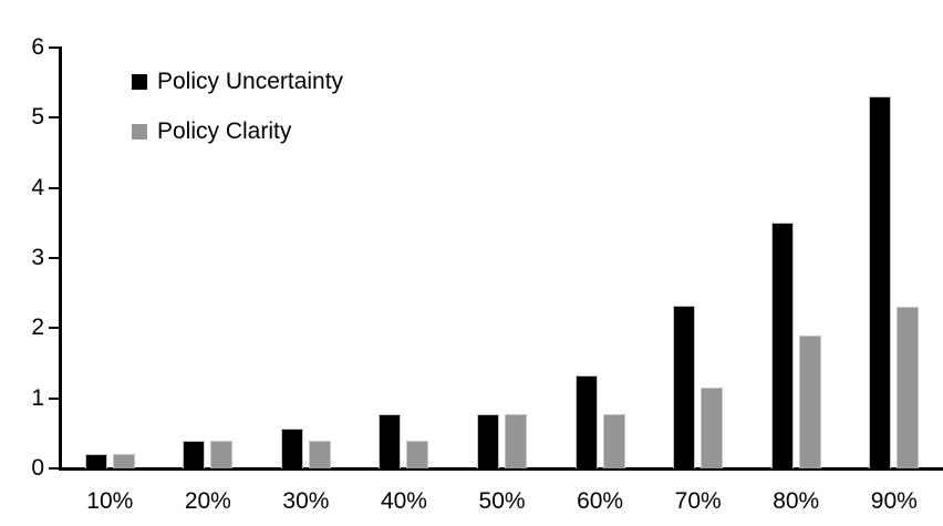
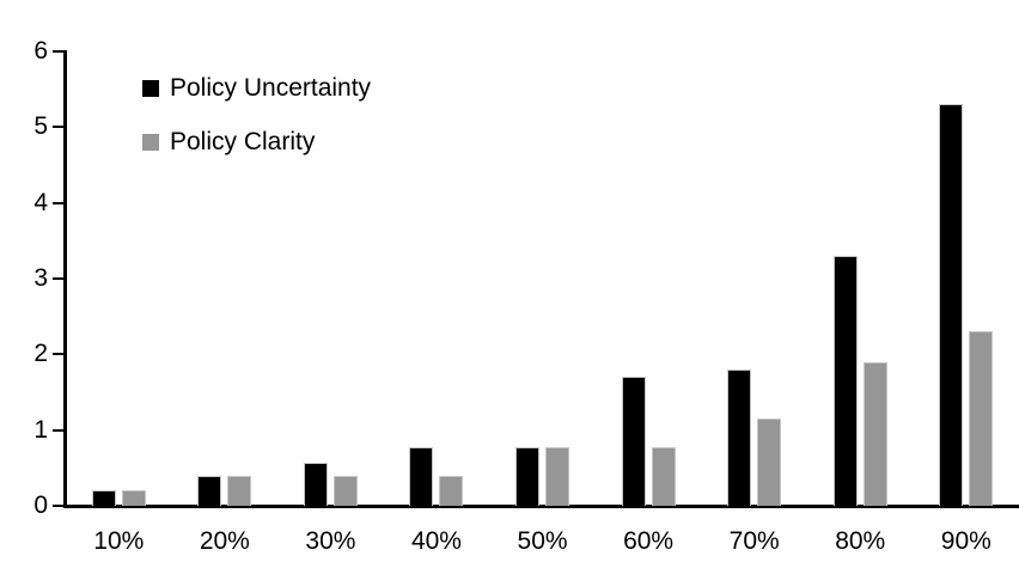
Policy Uncertainty/60%: 1.3 -> 1.7
Policy Uncertainty/70%: 2.3 -> 1.8
Policy Uncertainty/80%: 3.5 -> 3.3
